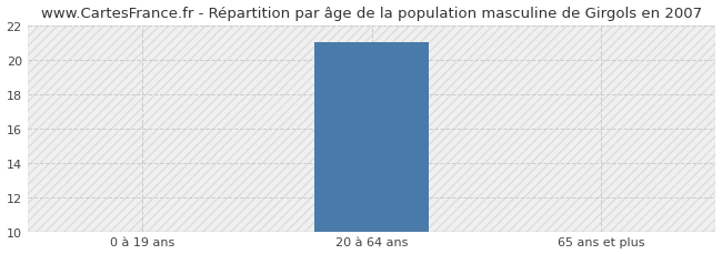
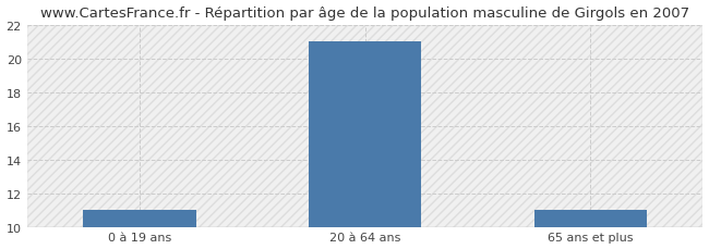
0 à 19 ans: 10 -> 11
65 ans et plus: 10 -> 11
